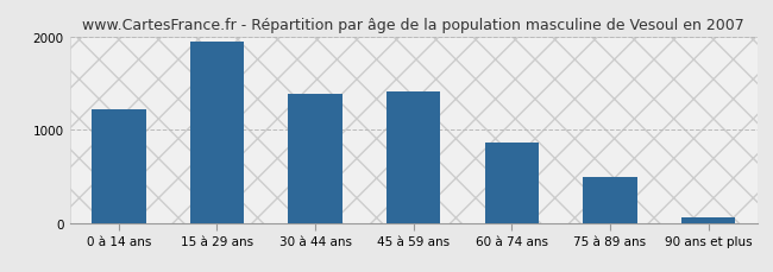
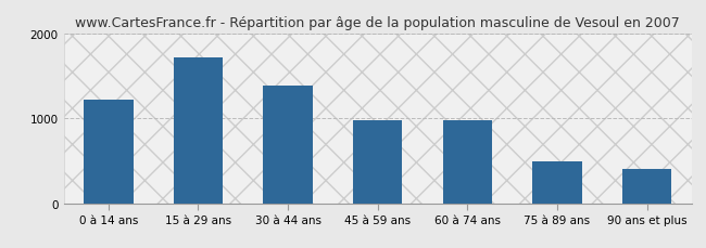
15 à 29 ans: 1950 -> 1720
45 à 59 ans: 1410 -> 980
60 à 74 ans: 860 -> 980
90 ans et plus: 60 -> 400
